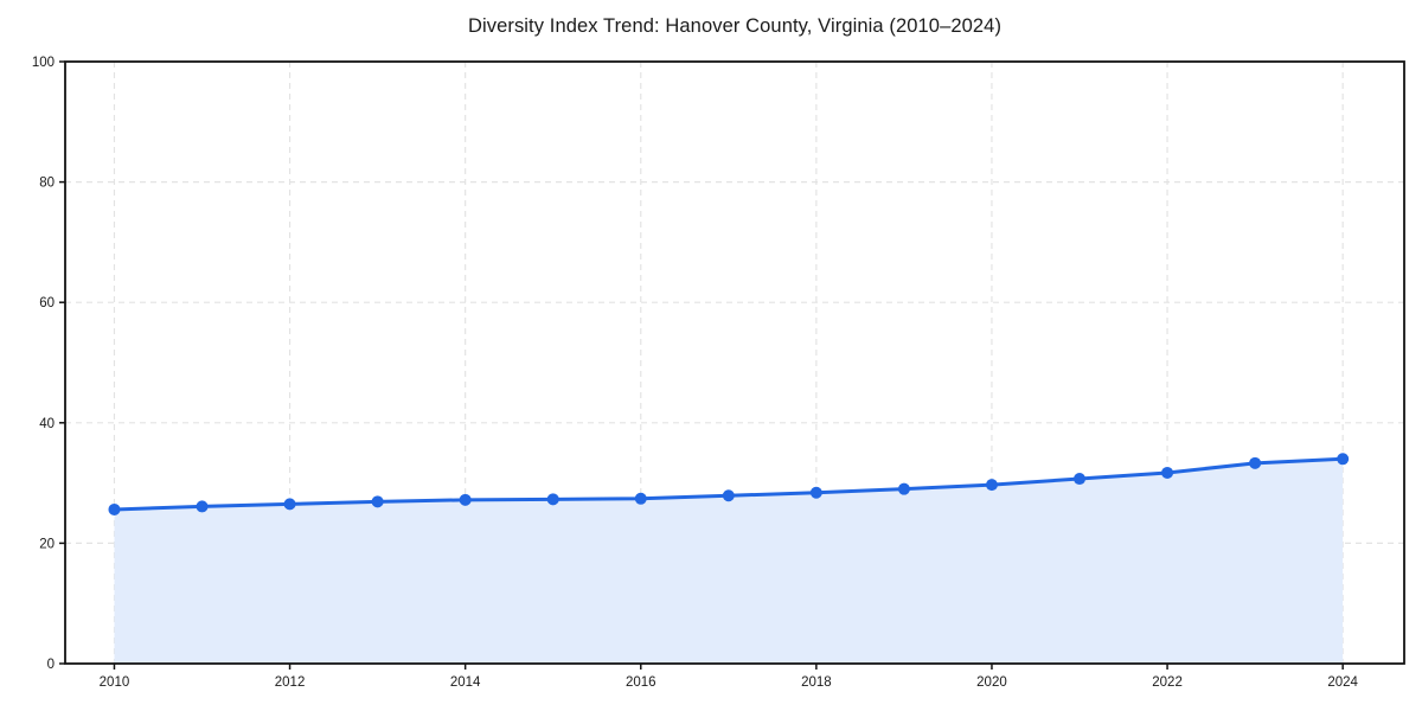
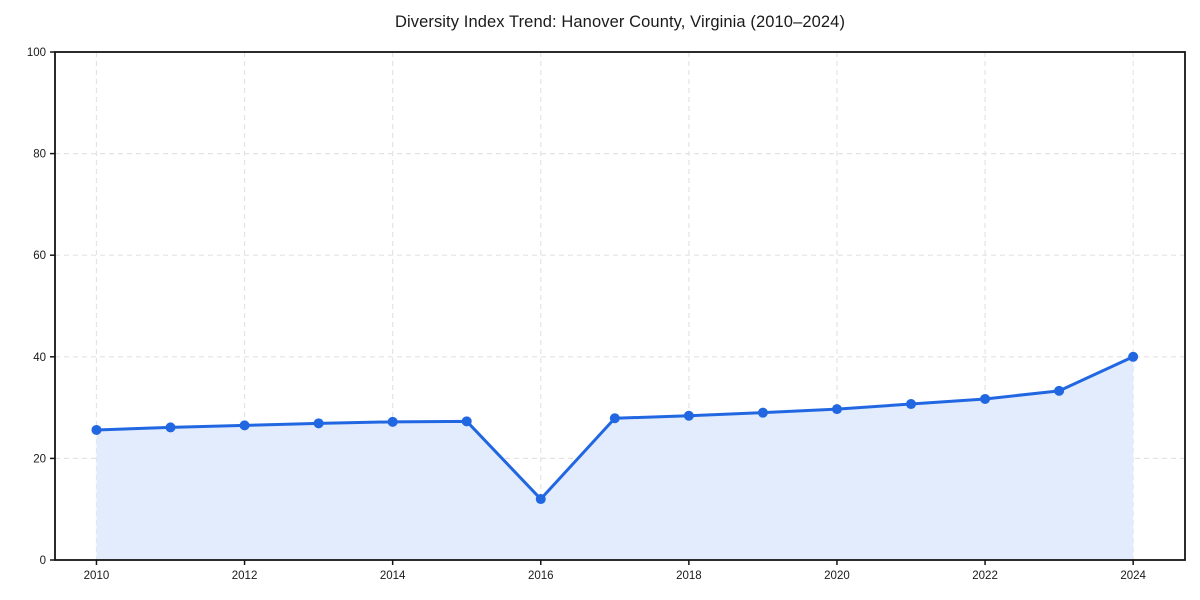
2016: 27 -> 12
2024: 34 -> 40
